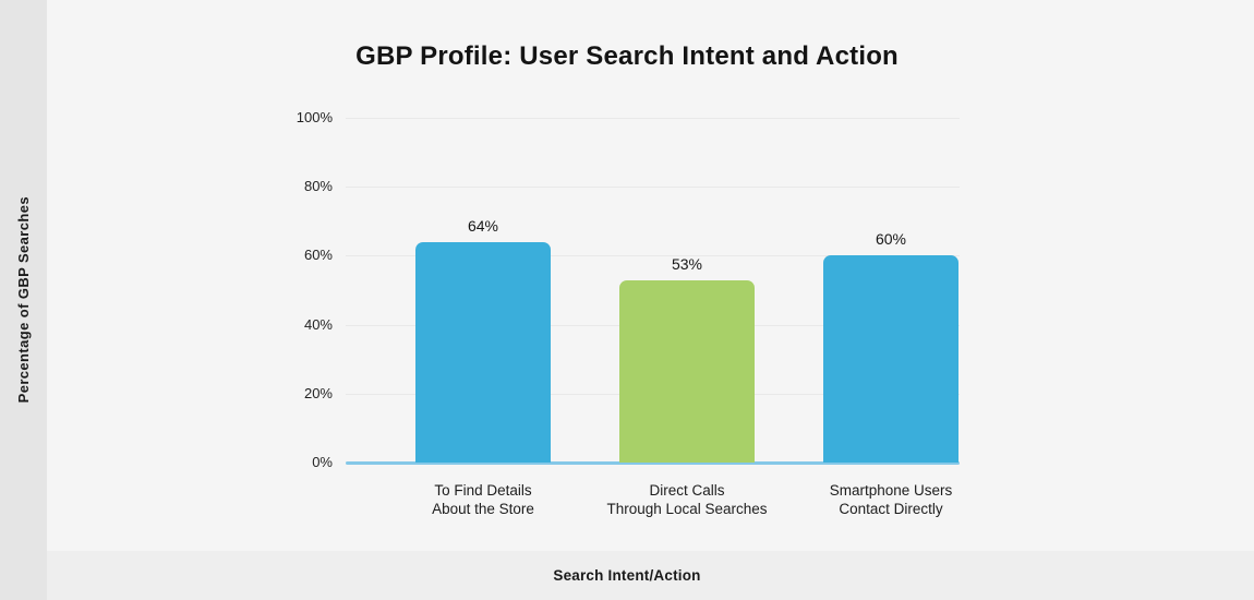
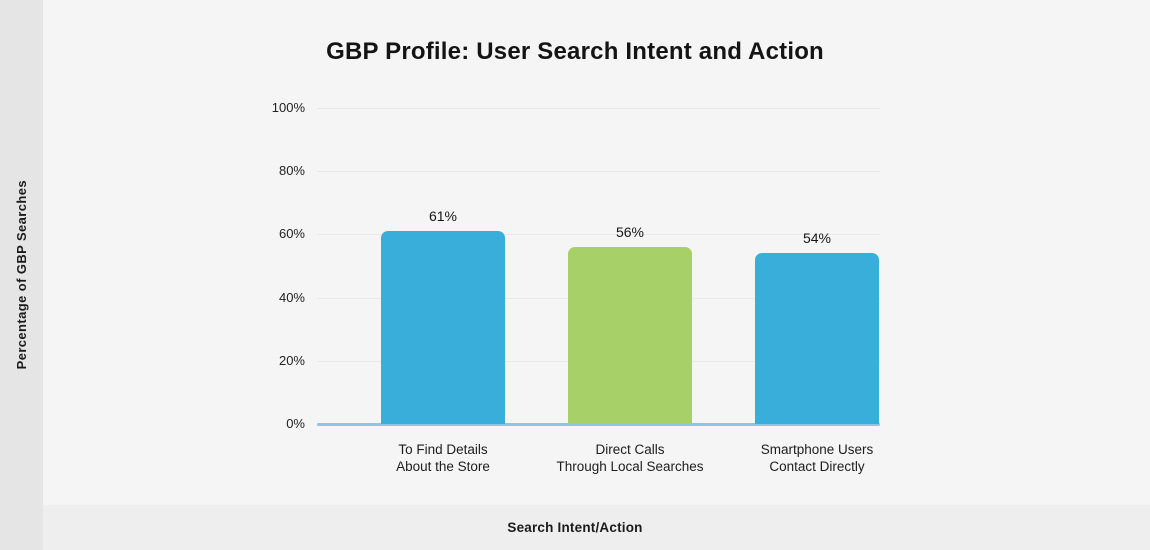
To Find Details About the Store: 64% -> 61%
Direct Calls Through Local Searches: 53% -> 56%
Smartphone Users Contact Directly: 60% -> 54%
